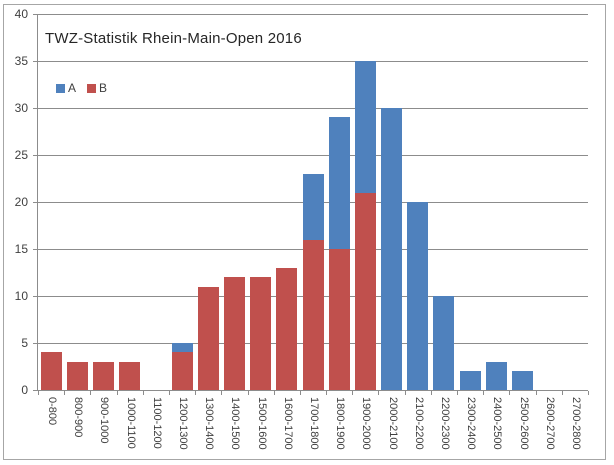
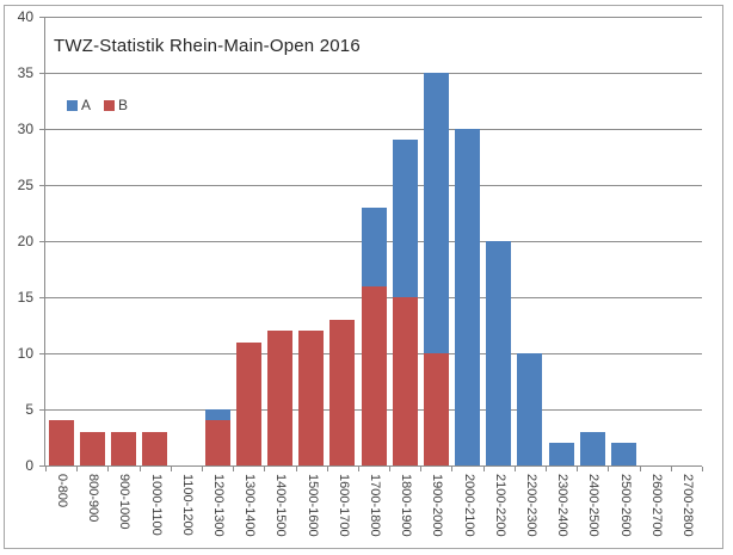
B/1900-2000: 21 -> 10
